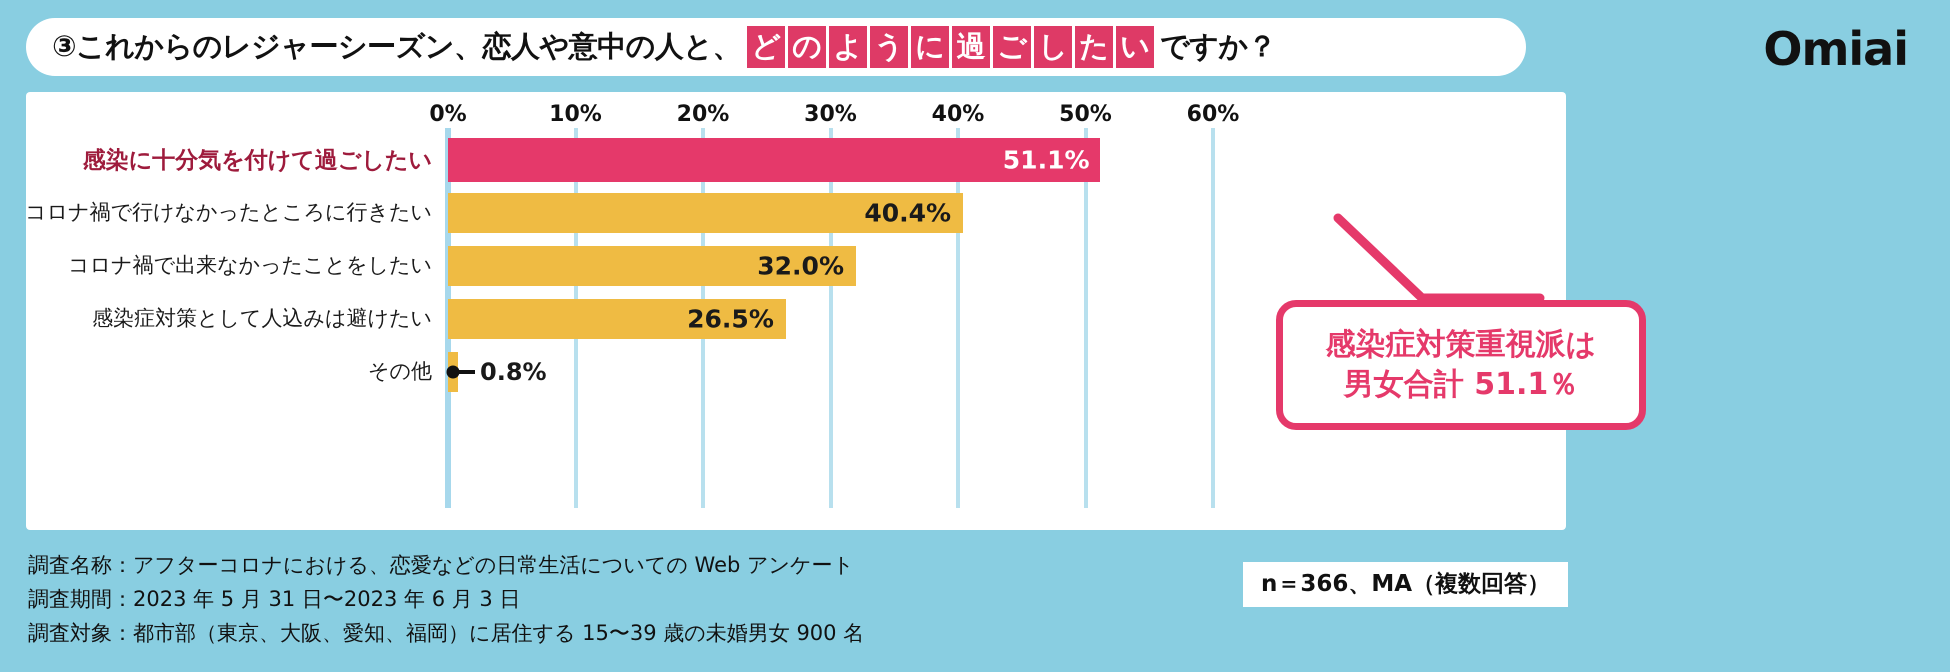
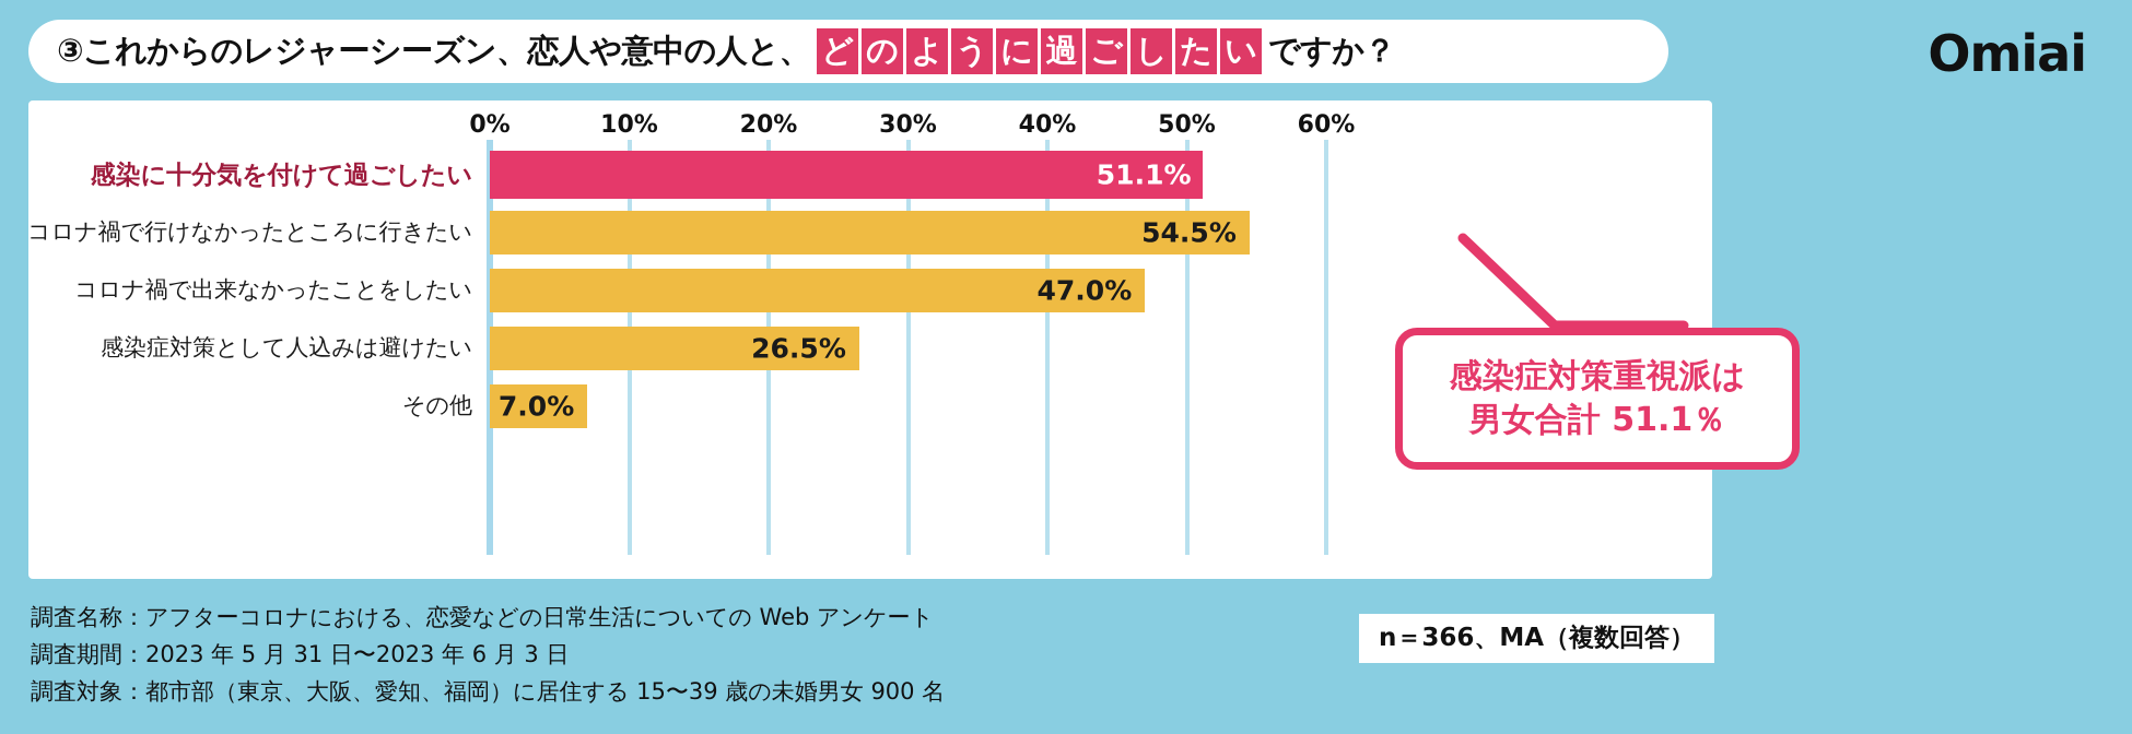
コロナ禍で行けなかったところに行きたい: 40.4% -> 54.5%
コロナ禍で出来なかったことをしたい: 32.0% -> 47.0%
その他: 0.8% -> 7.0%
